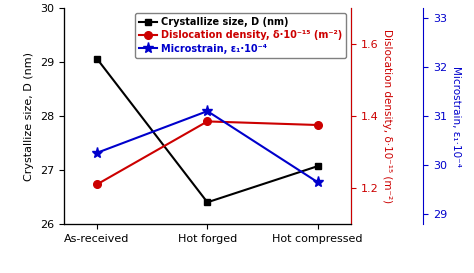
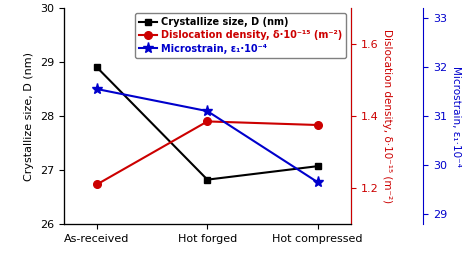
Crystallize size, D (nm)/As-received: 29.06 -> 28.90
Microstrain, ε₁·10⁻⁴/As-received: 30.25 -> 31.55
Crystallize size, D (nm)/Hot forged: 26.40 -> 26.82
